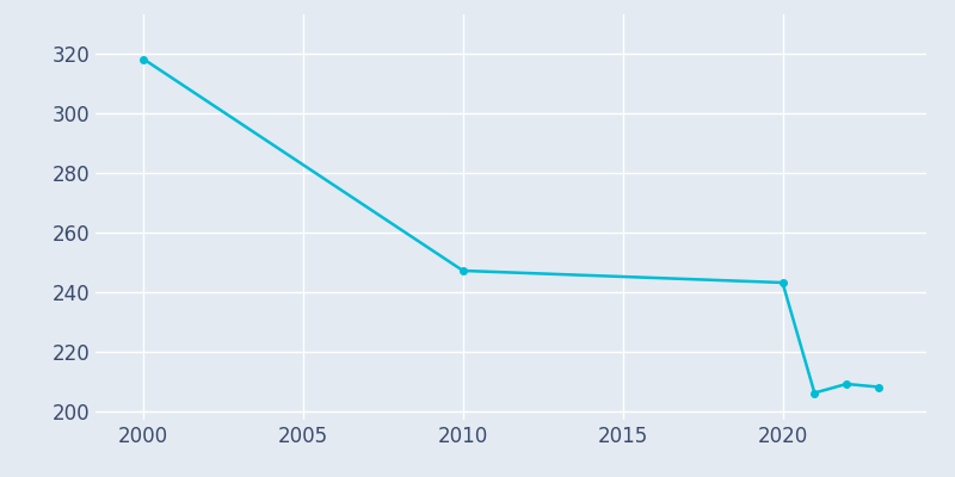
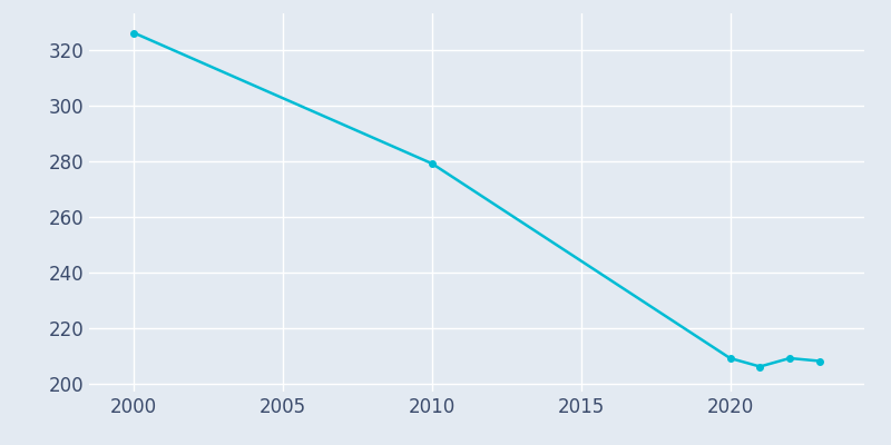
2000: 318 -> 326
2010: 247 -> 279
2020: 243 -> 209
